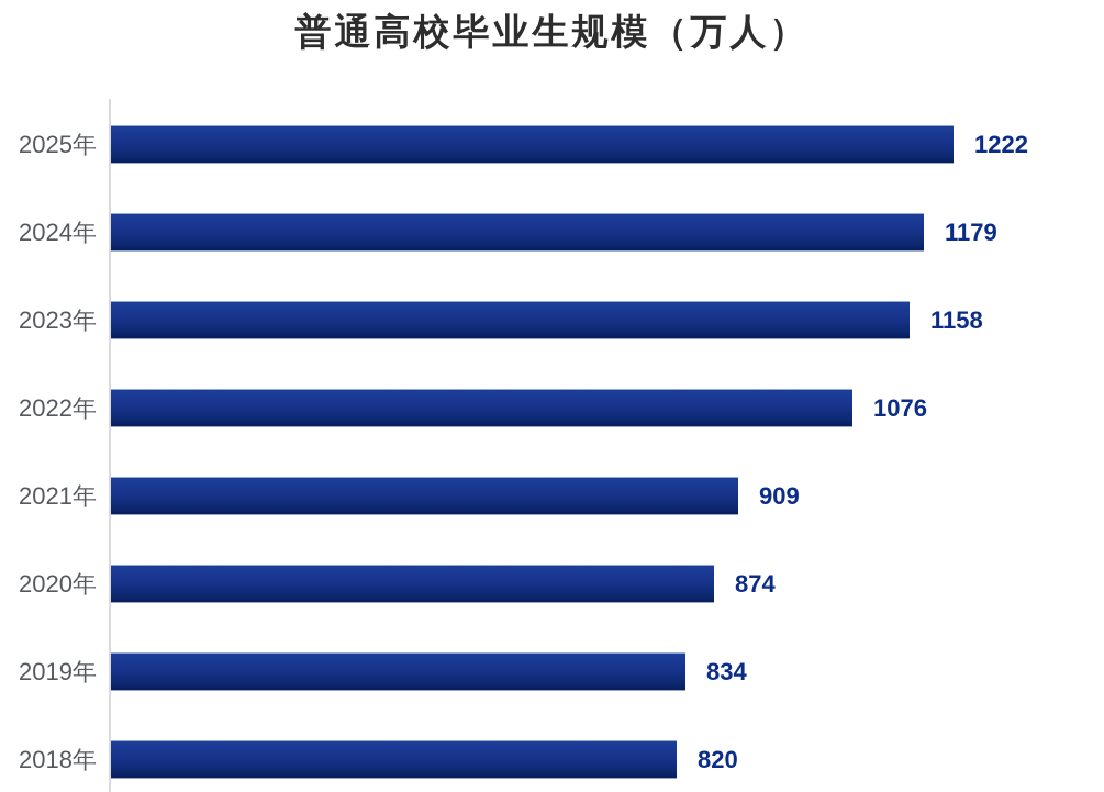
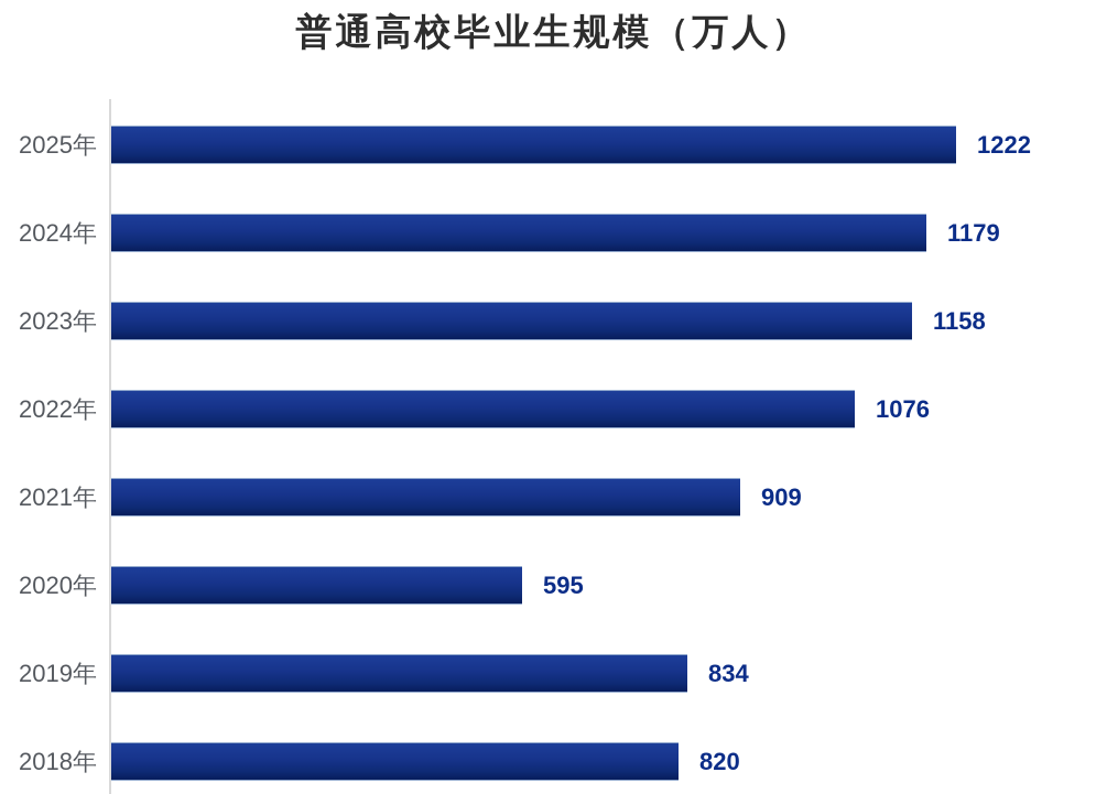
2020年: 874 -> 595
